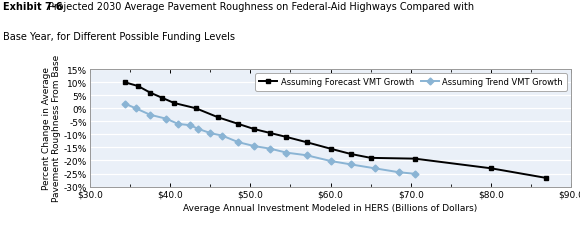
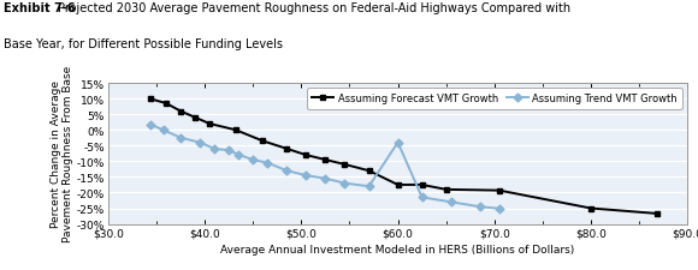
Assuming Forecast VMT Growth/$60.0: -15.5% -> -17.5%
Assuming Trend VMT Growth/$60.0: -20.2% -> -4.0%
Assuming Forecast VMT Growth/$80.0: -23.0% -> -25.0%
